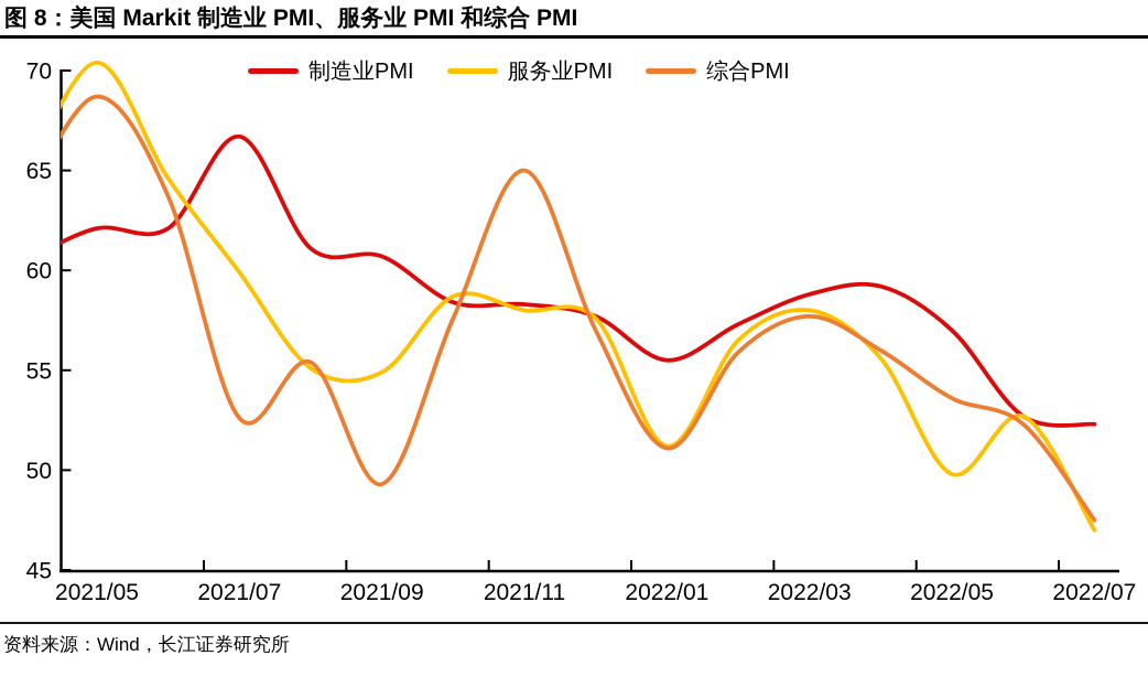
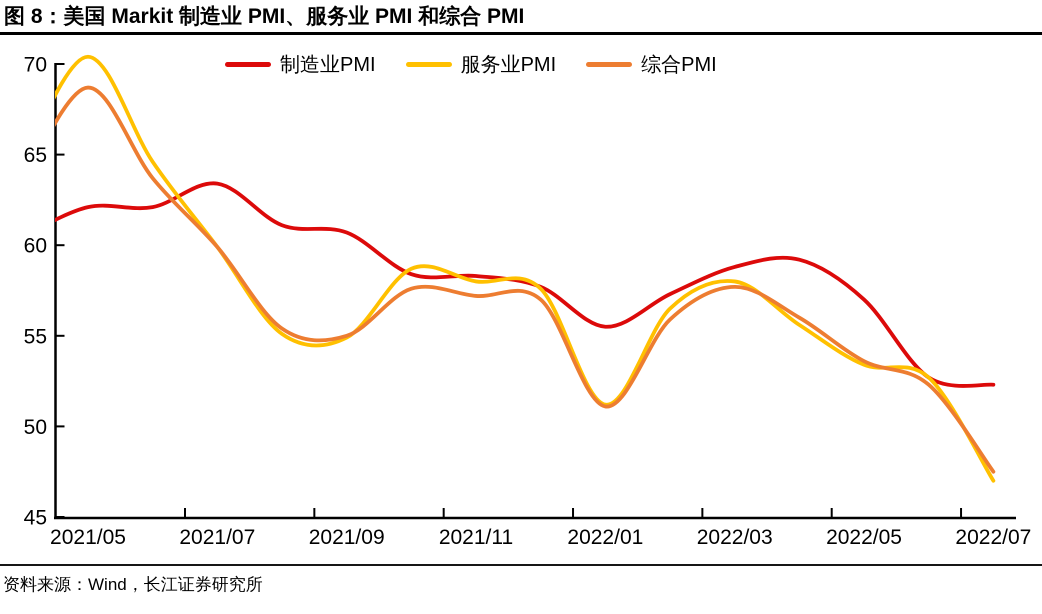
制造业PMI/2021/07: 66.7 -> 63.4
综合PMI/2021/07: 52.6 -> 59.9
综合PMI/2021/09: 49.3 -> 55.0
综合PMI/2021/11: 65.0 -> 57.2
服务业PMI/2022/05: 49.8 -> 53.4
